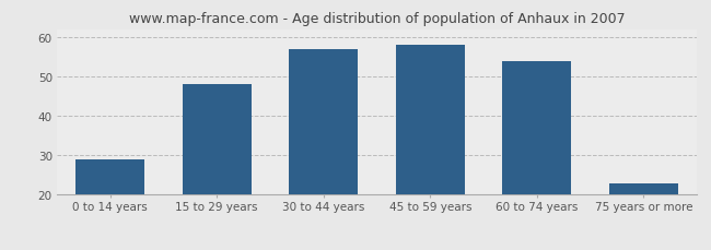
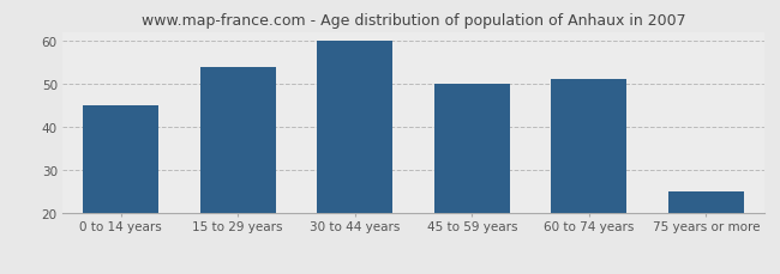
0 to 14 years: 29 -> 45
15 to 29 years: 48 -> 54
30 to 44 years: 57 -> 60
45 to 59 years: 58 -> 50
60 to 74 years: 54 -> 51
75 years or more: 23 -> 25
